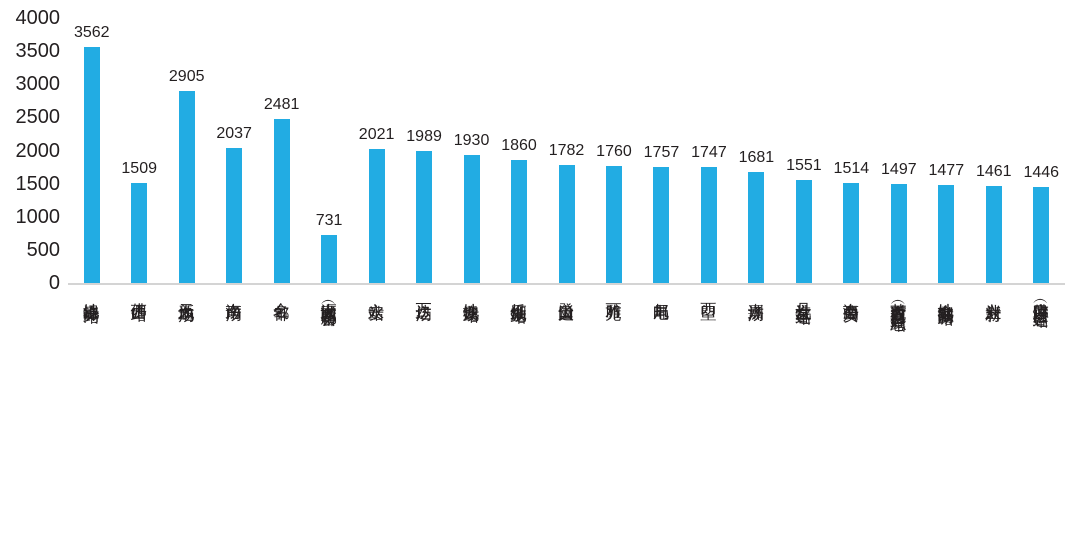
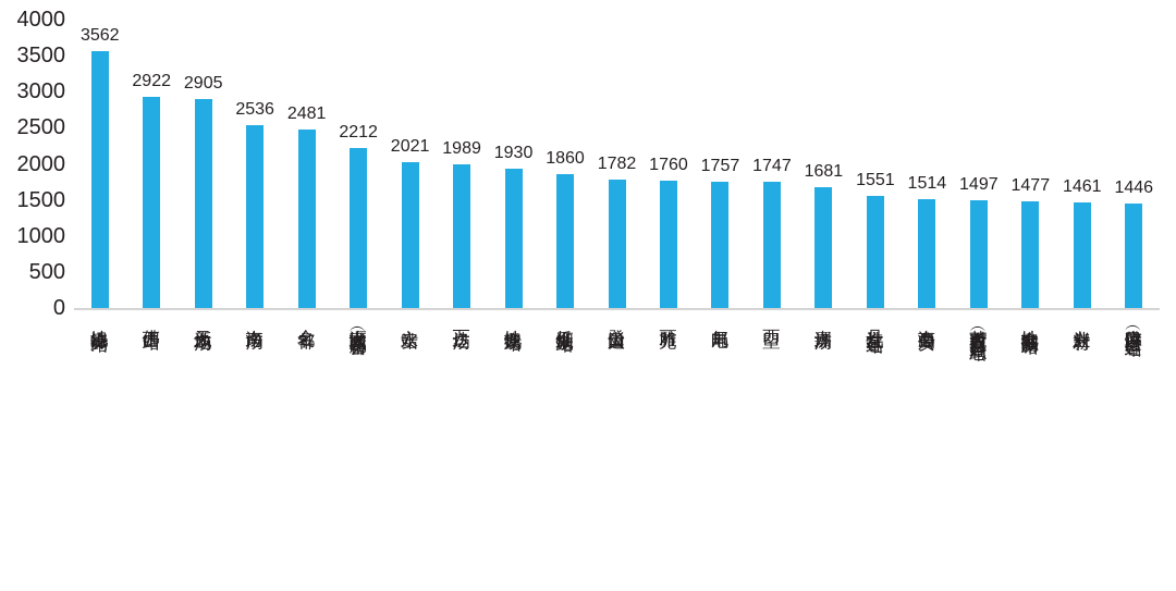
佛山西站: 1509 -> 2922
南海广场: 2037 -> 2536
大沥城区南（新都会）: 731 -> 2212
